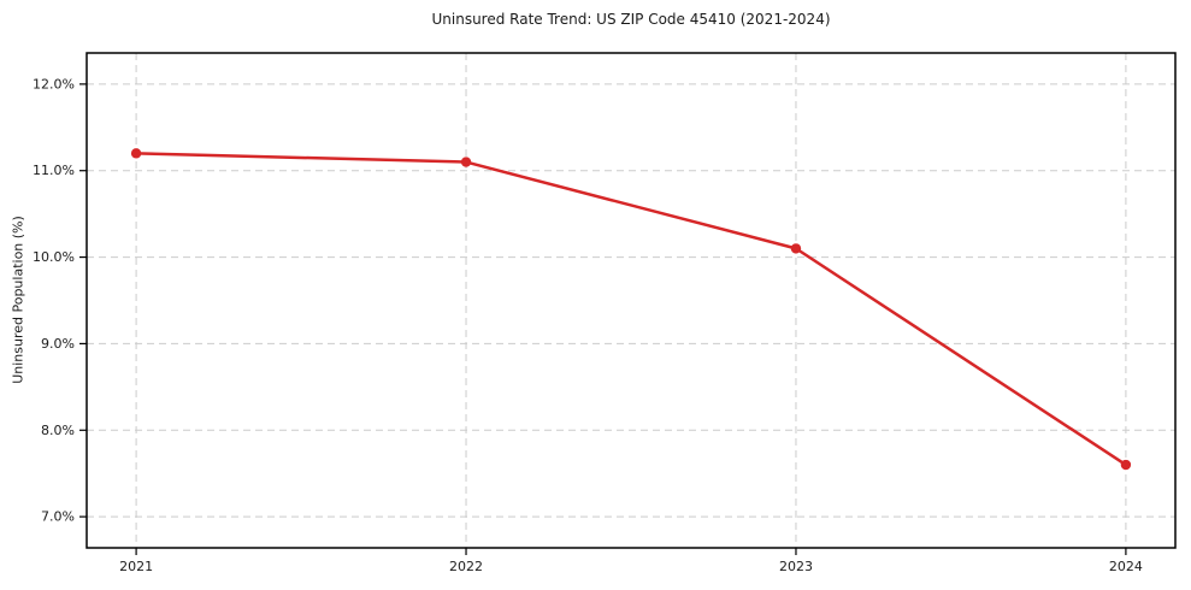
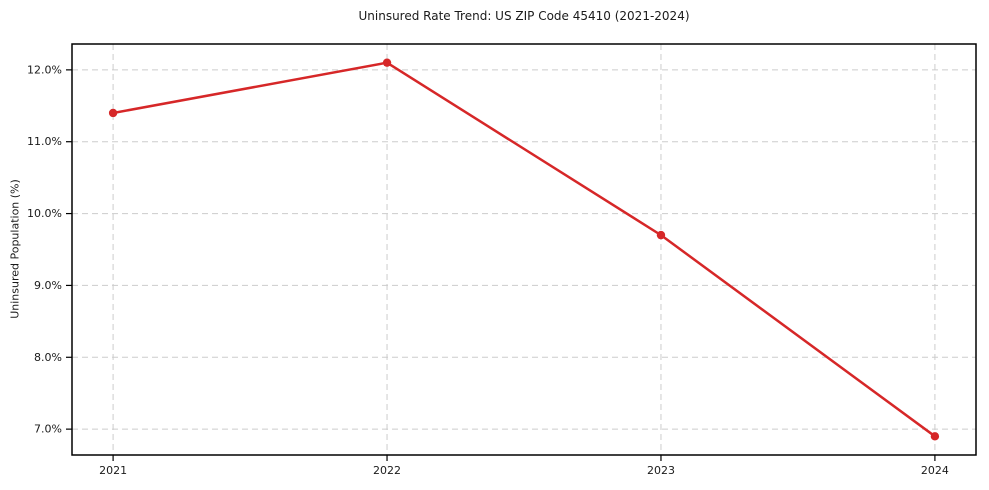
2021: 11.2% -> 11.4%
2022: 11.1% -> 12.1%
2023: 10.1% -> 9.7%
2024: 7.6% -> 6.9%
